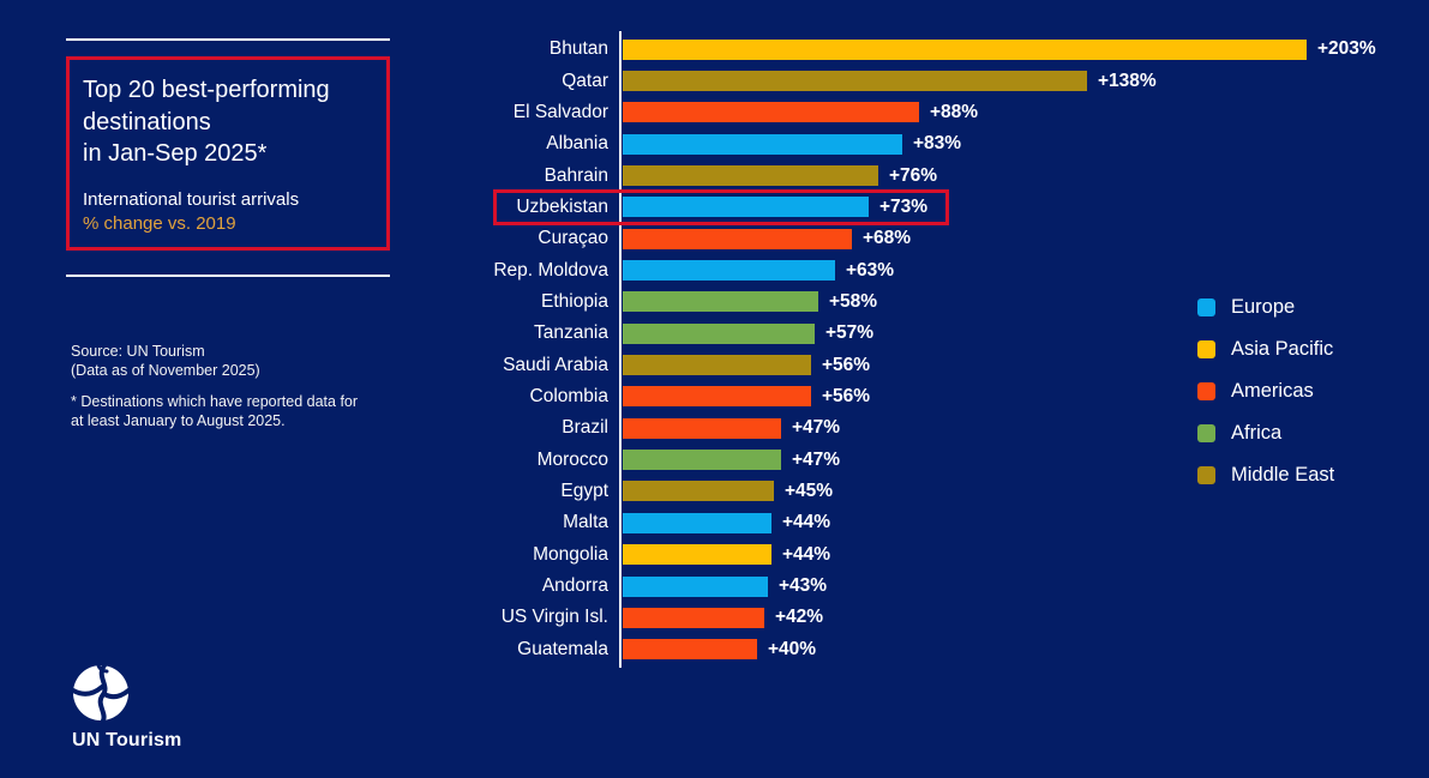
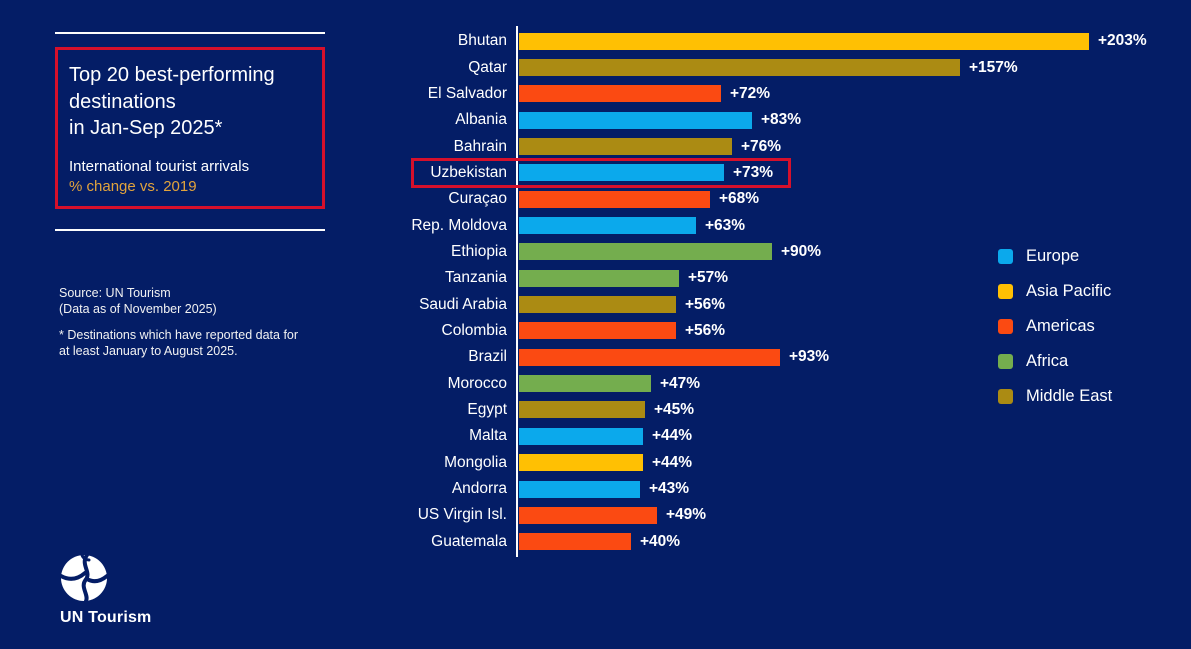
Qatar: +138% -> +157%
El Salvador: +88% -> +72%
Ethiopia: +58% -> +90%
Brazil: +47% -> +93%
US Virgin Isl.: +42% -> +49%
